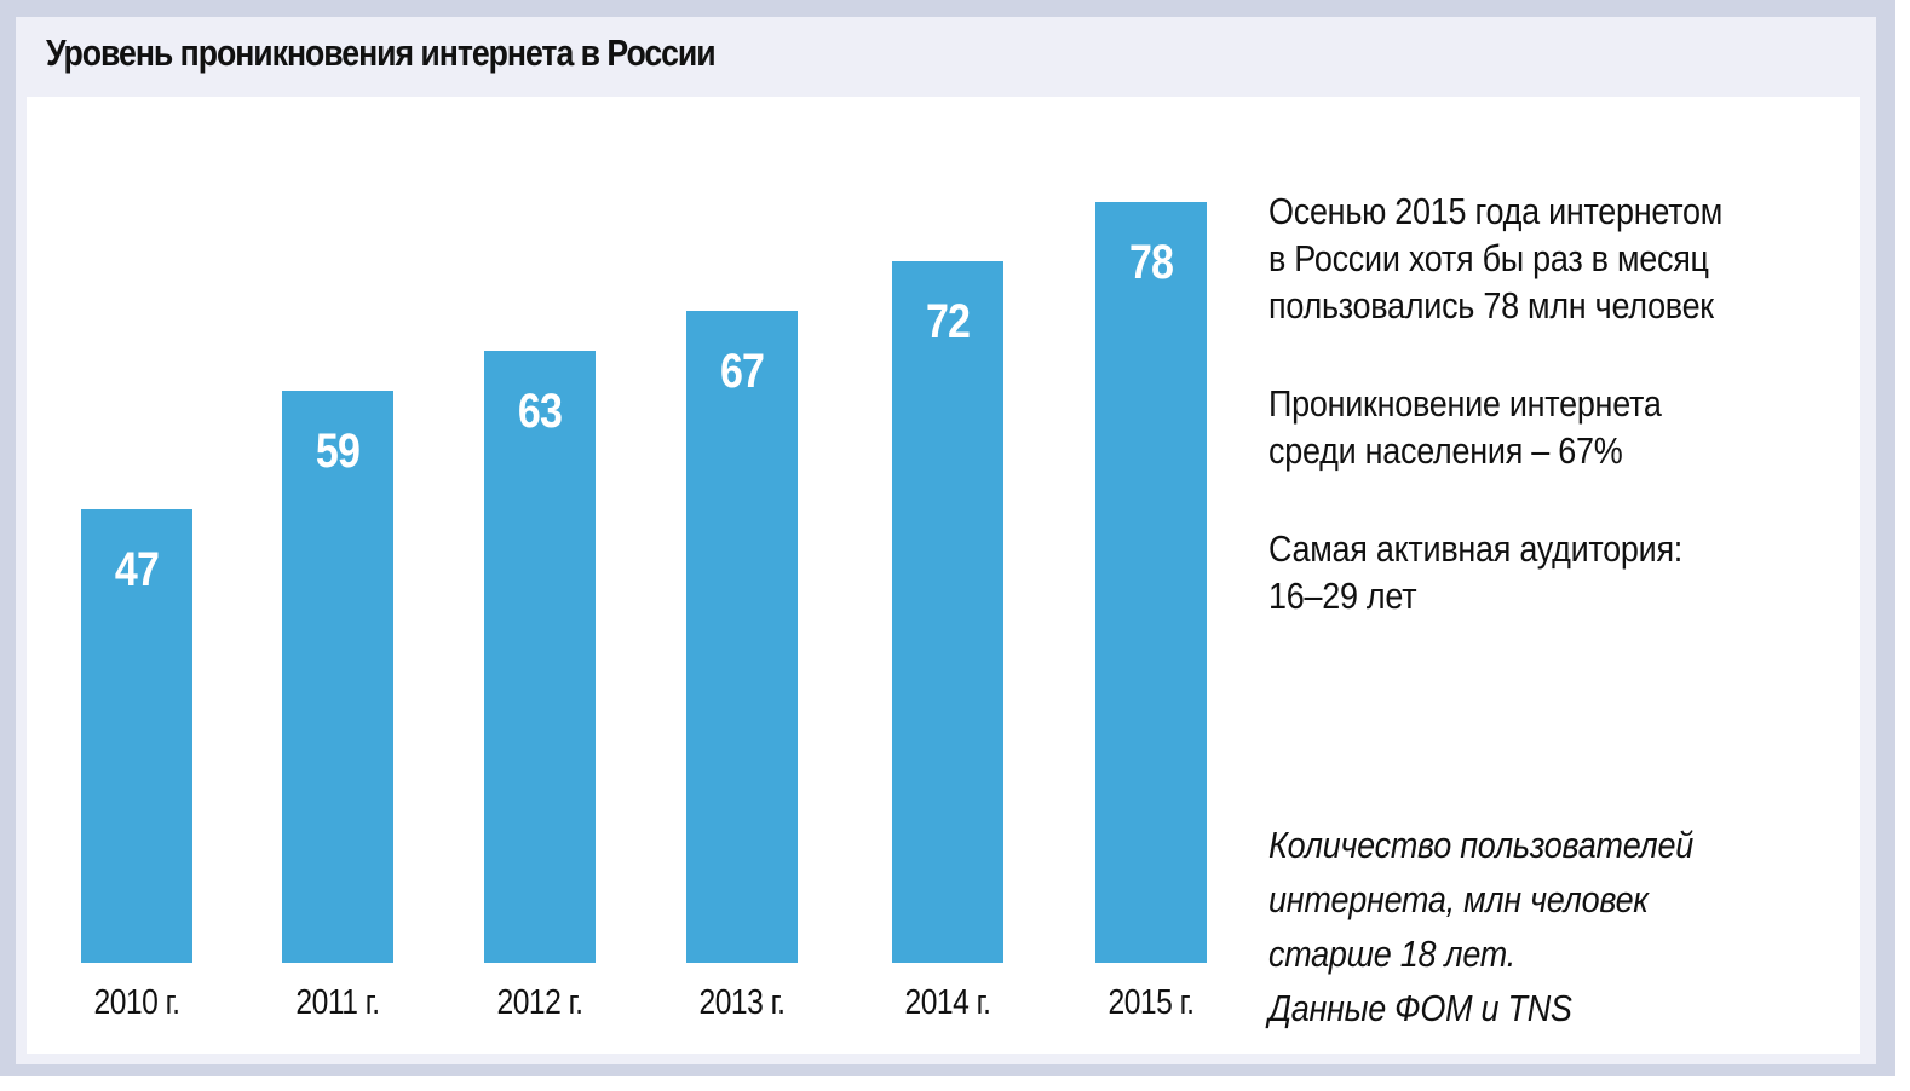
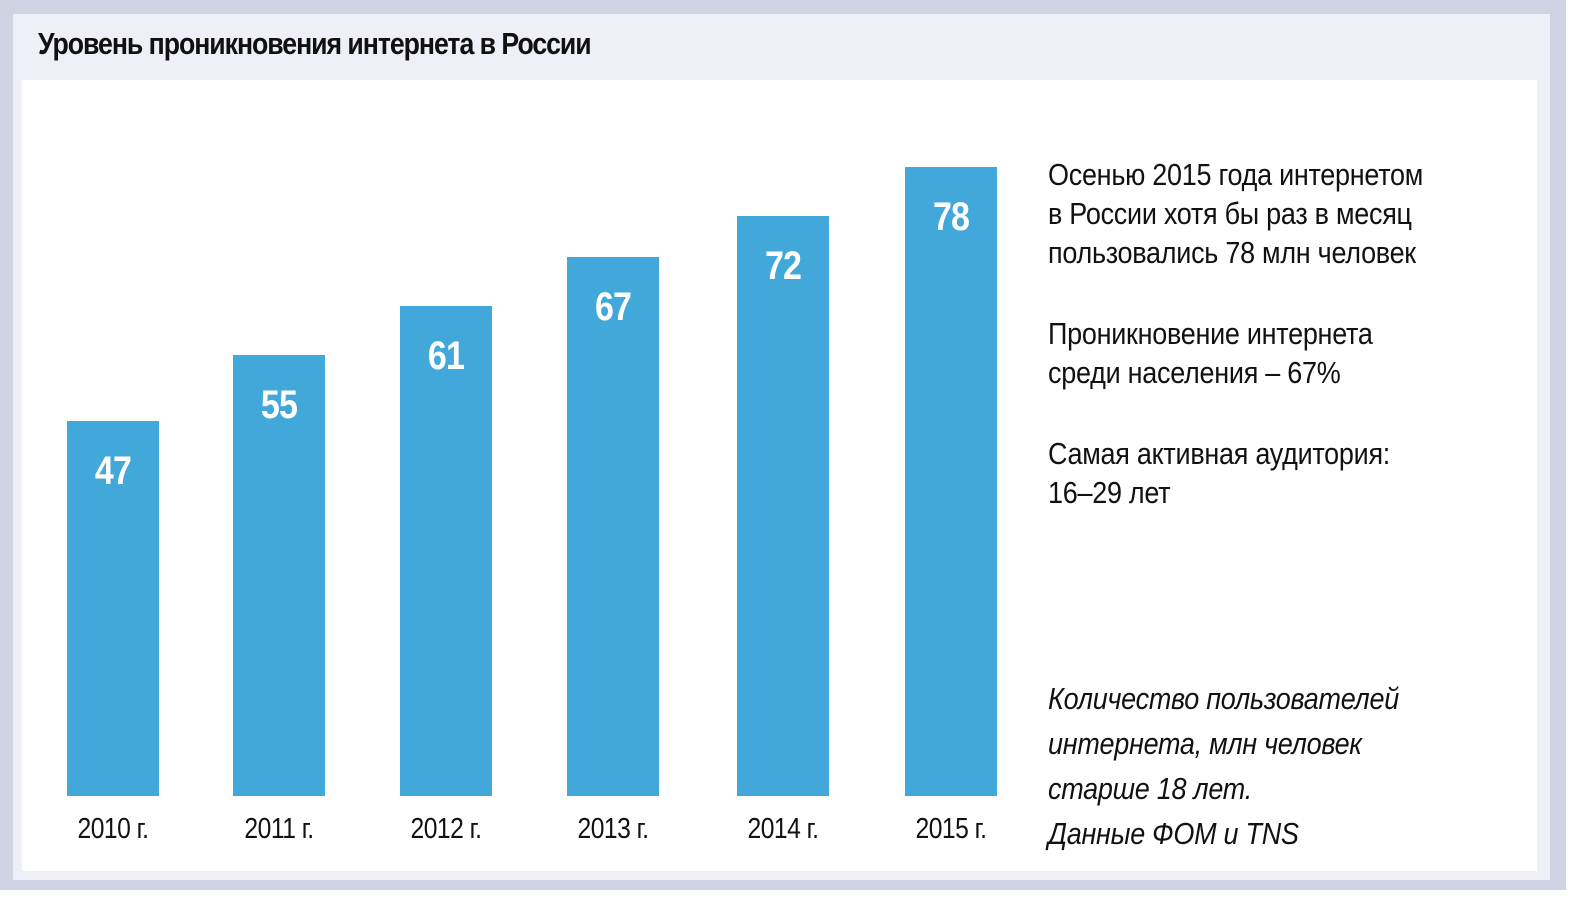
2011 г.: 59 -> 55
2012 г.: 63 -> 61
